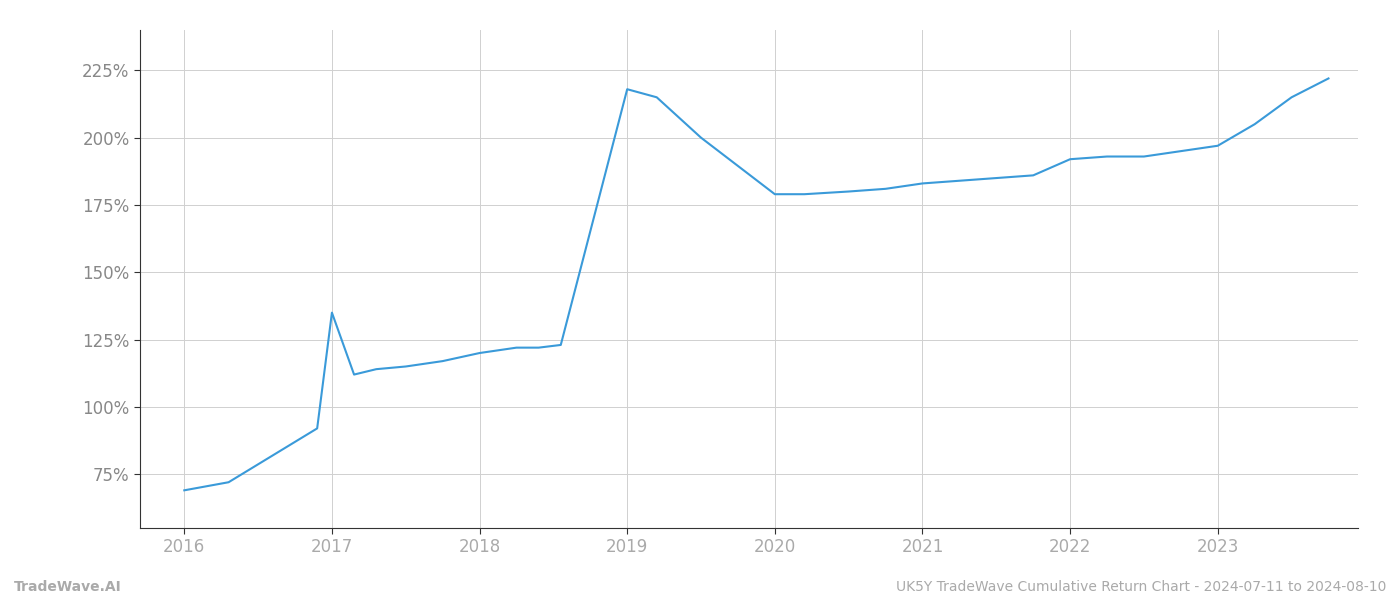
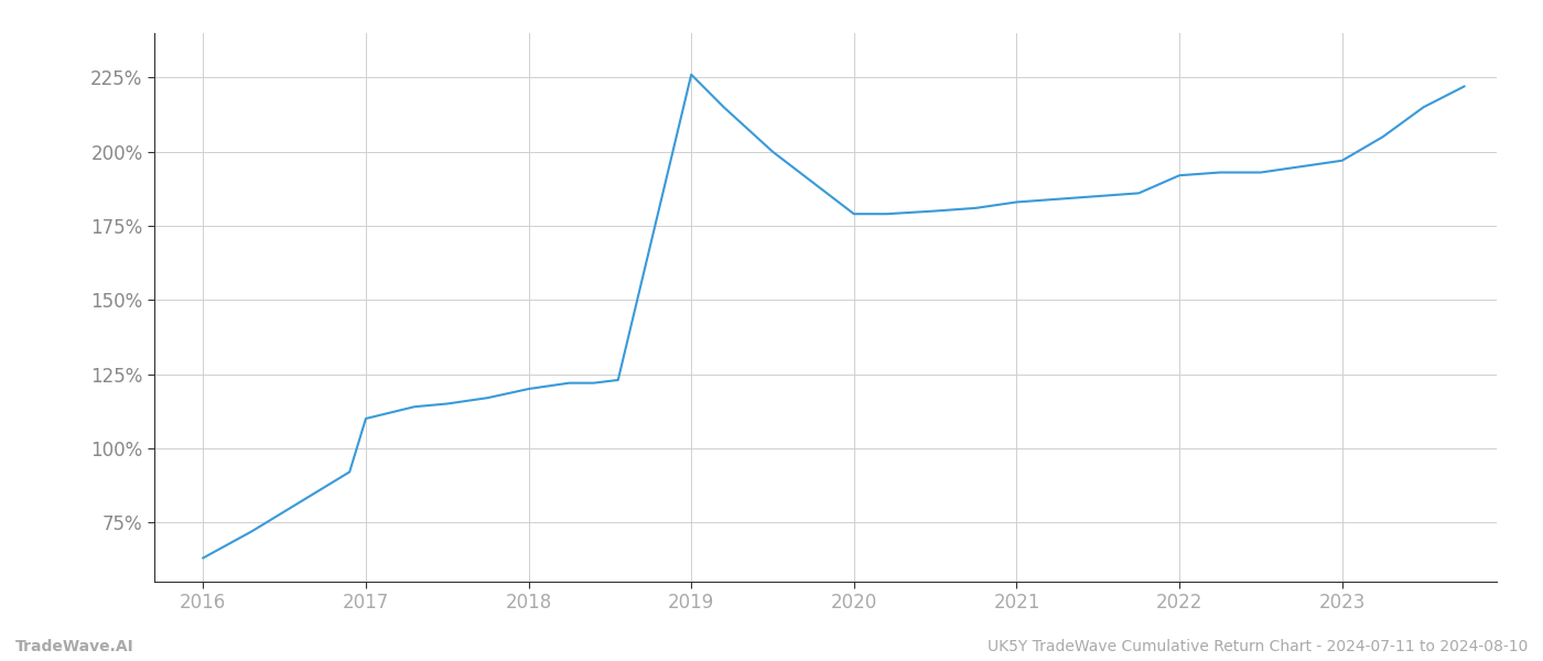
2016: 69% -> 63%
2017: 135% -> 110%
2019: 218% -> 226%
